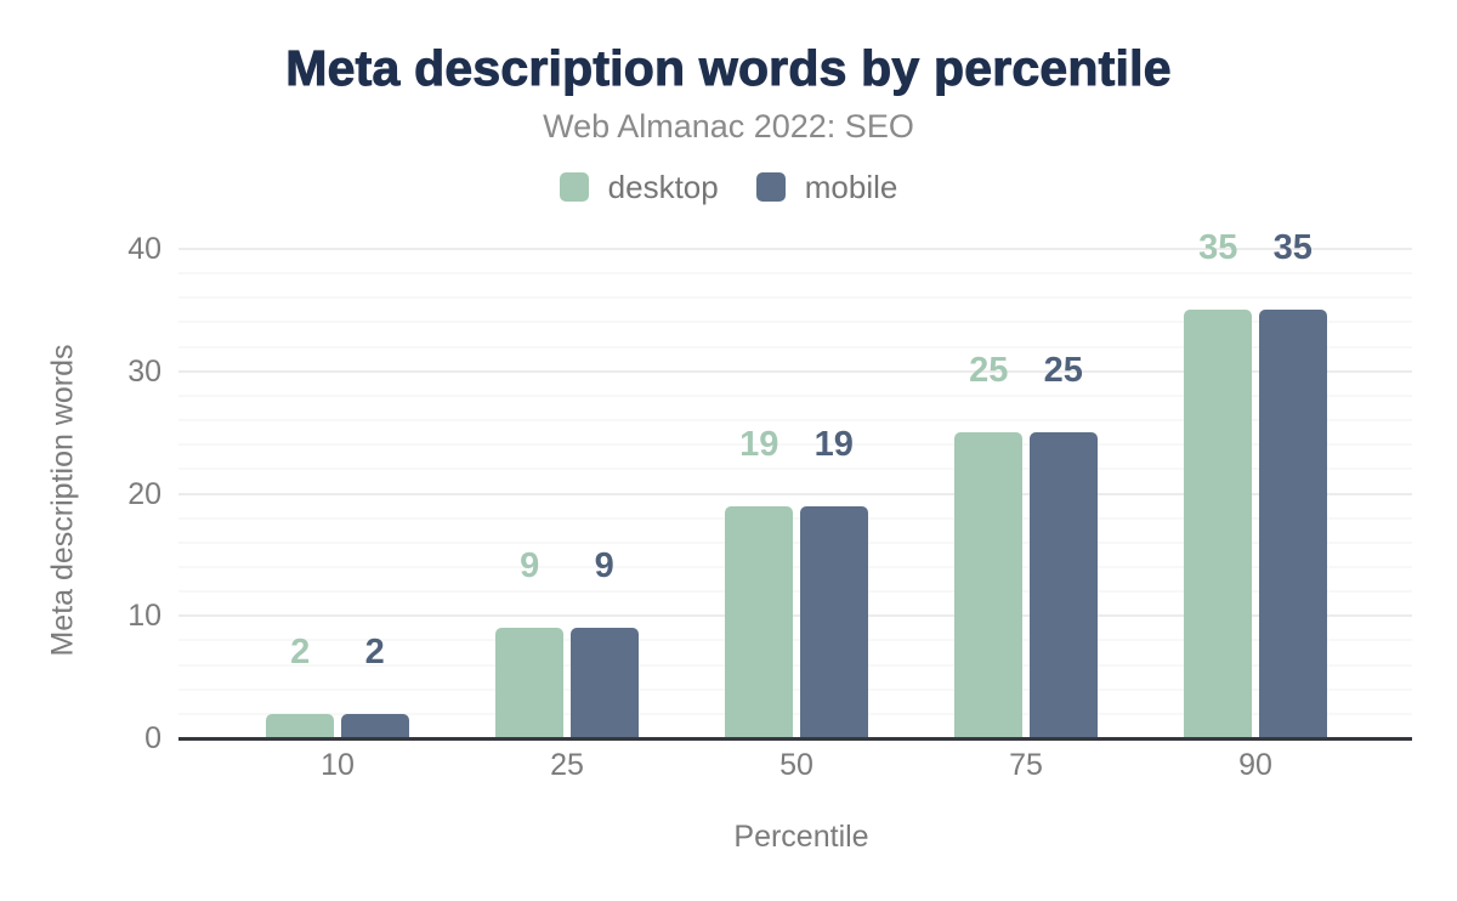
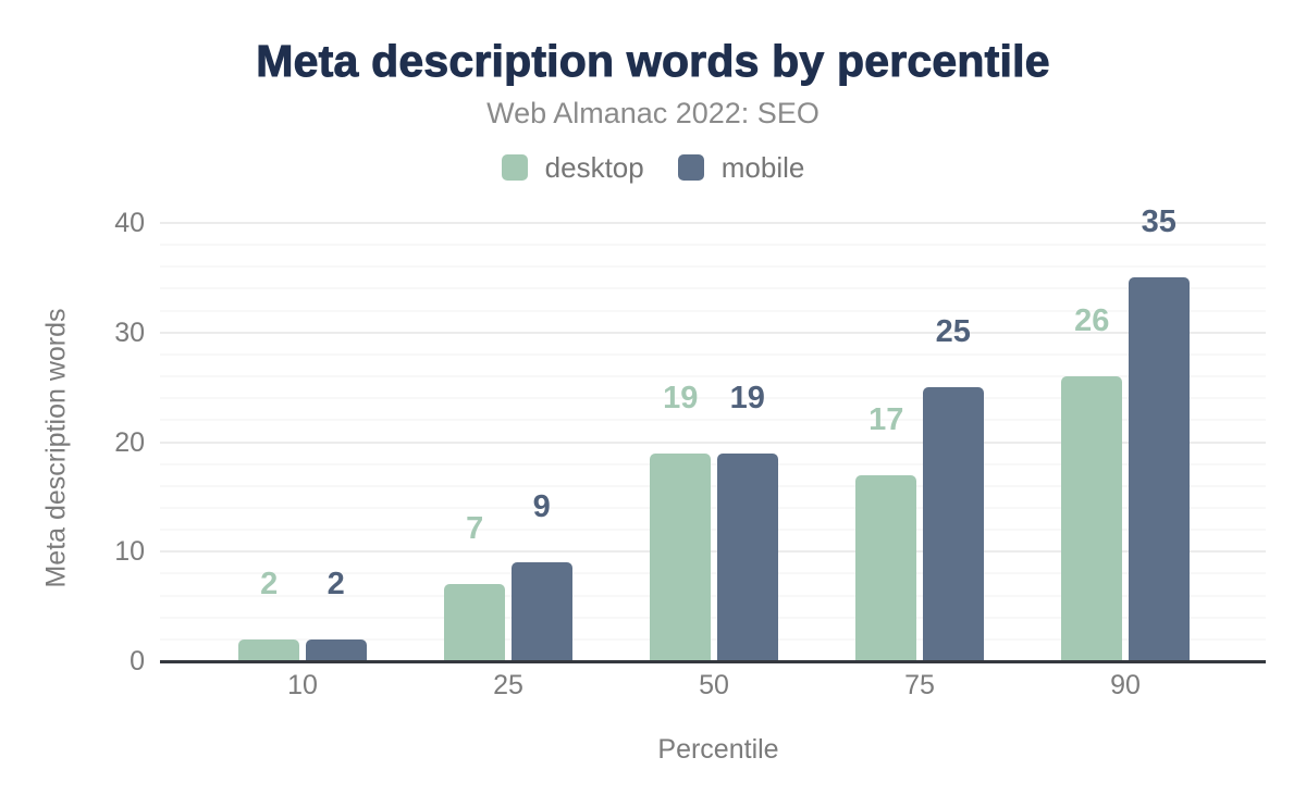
desktop/25: 9 -> 7
desktop/75: 25 -> 17
desktop/90: 35 -> 26
